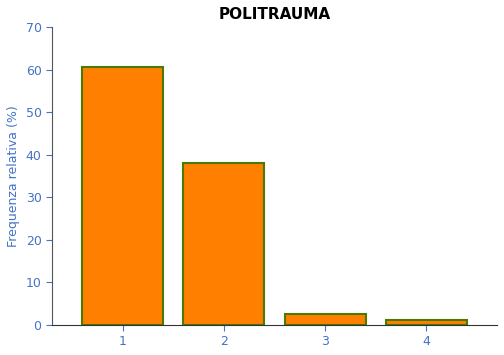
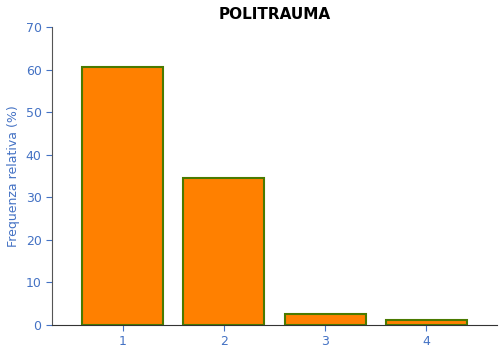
2: 38.0 -> 34.5
